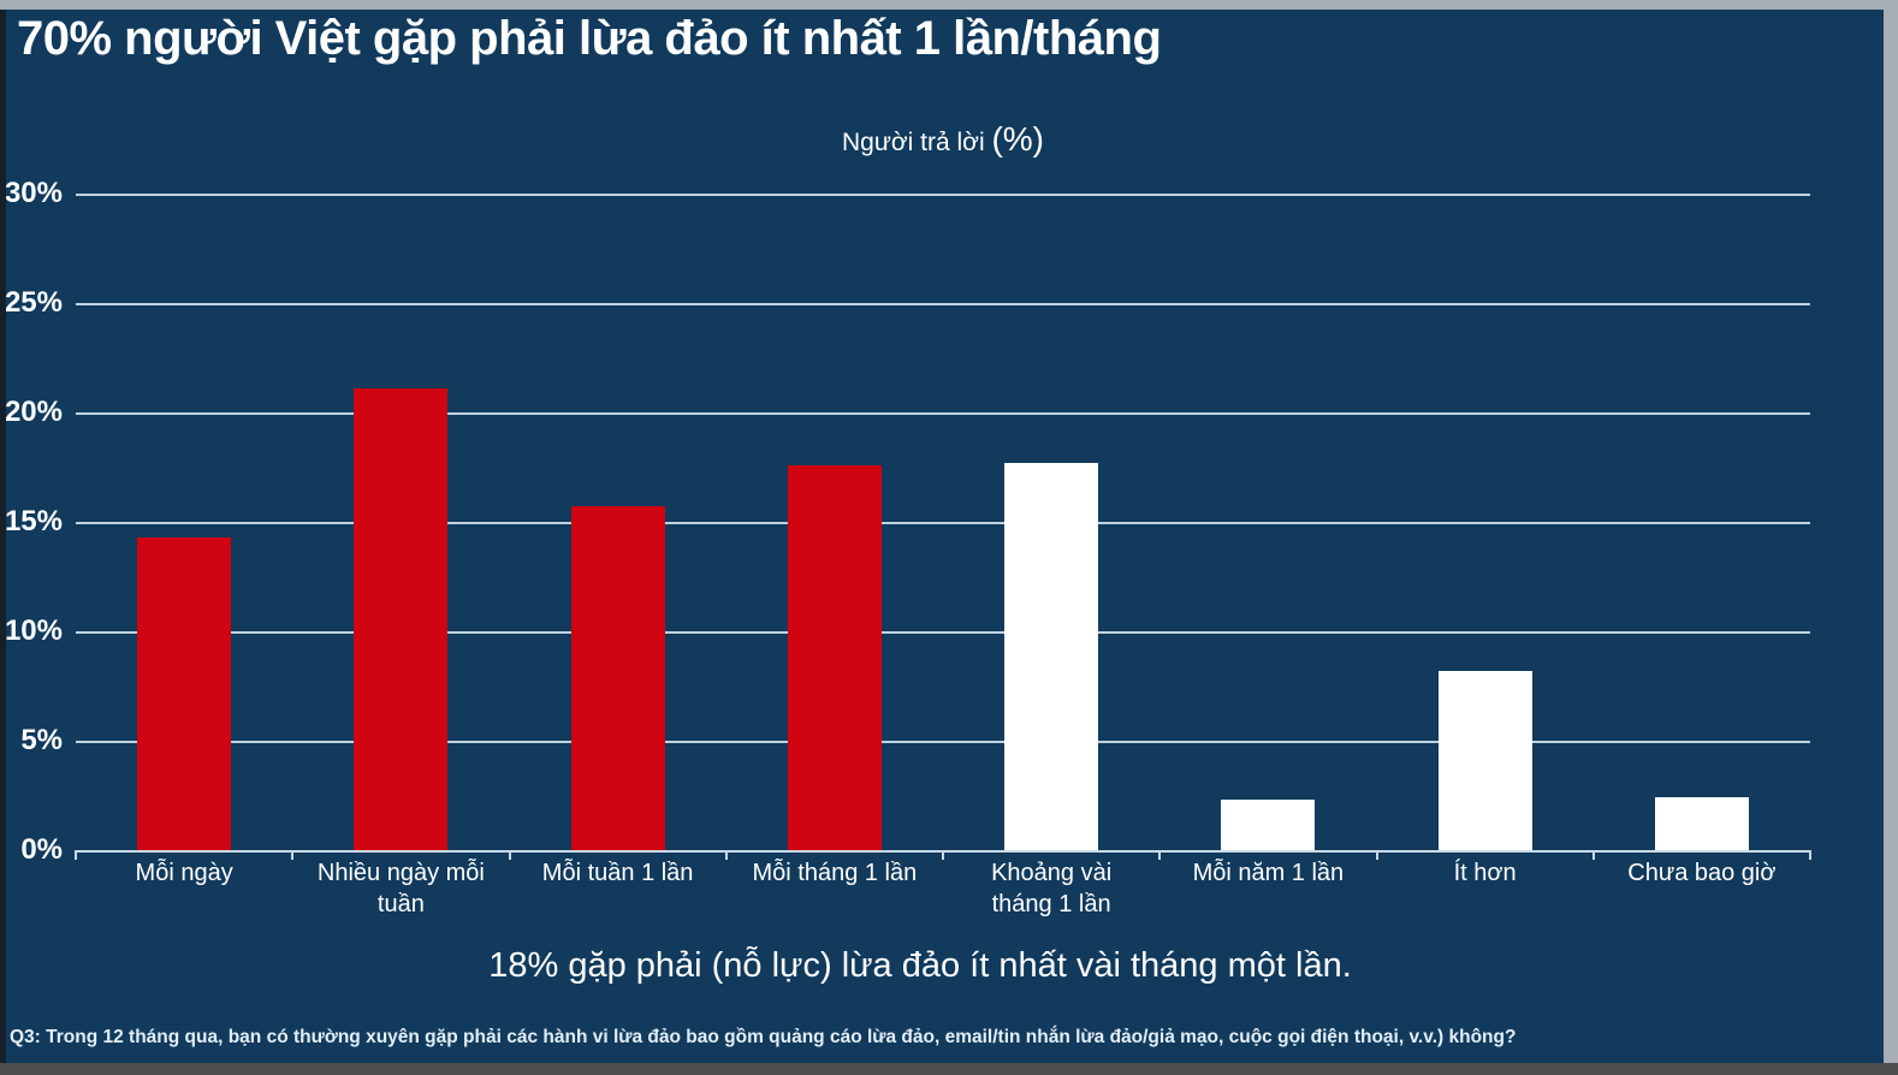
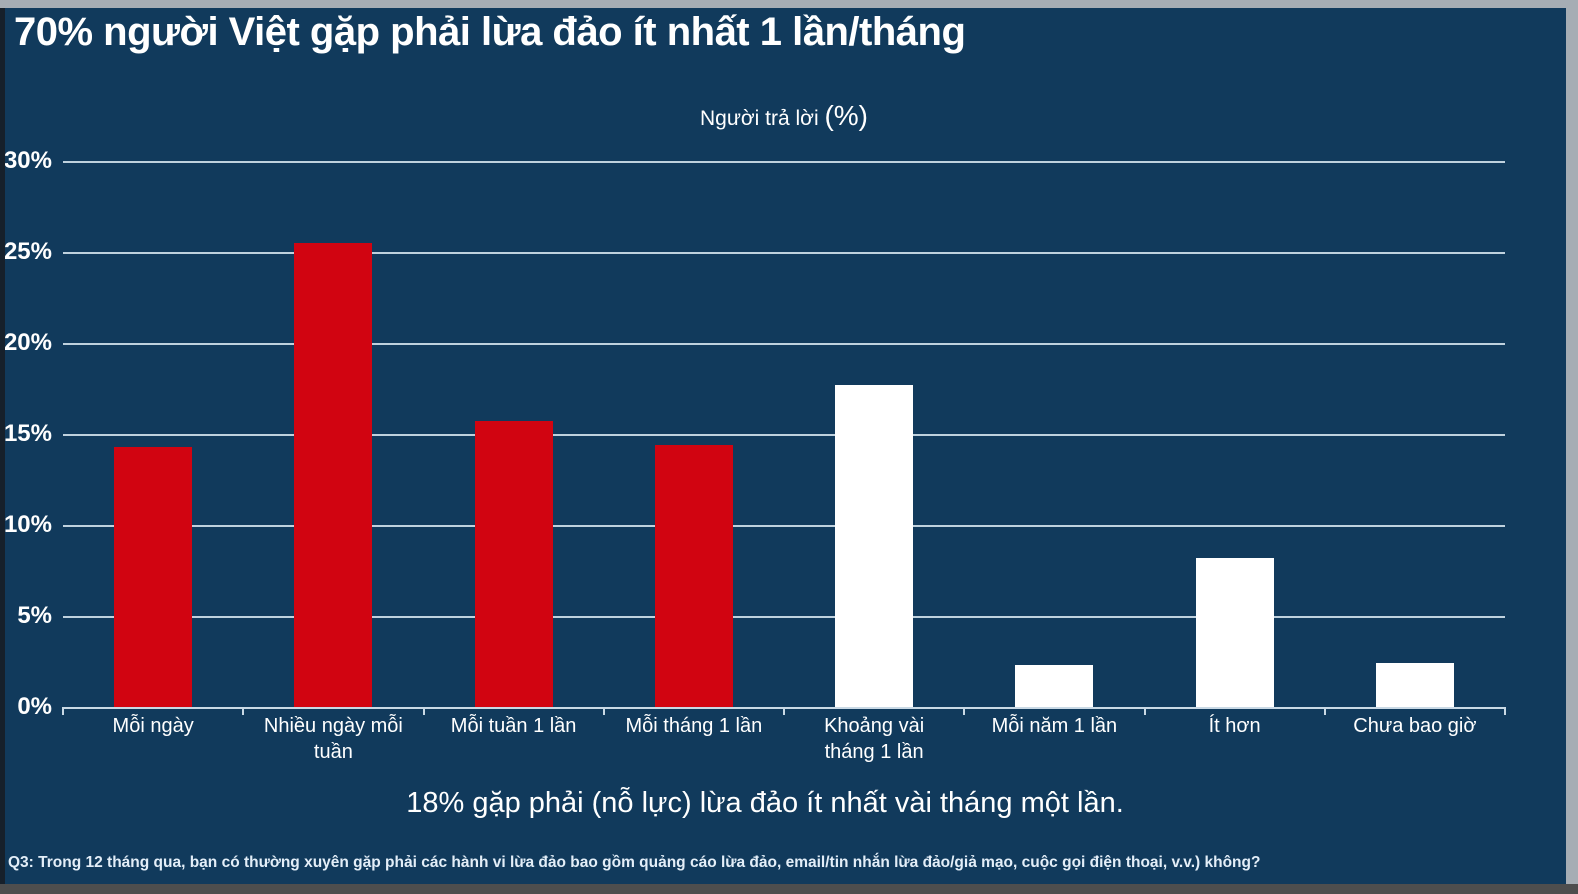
Nhiều ngày mỗi tuần: 21.1% -> 25.5%
Mỗi tháng 1 lần: 17.6% -> 14.4%
